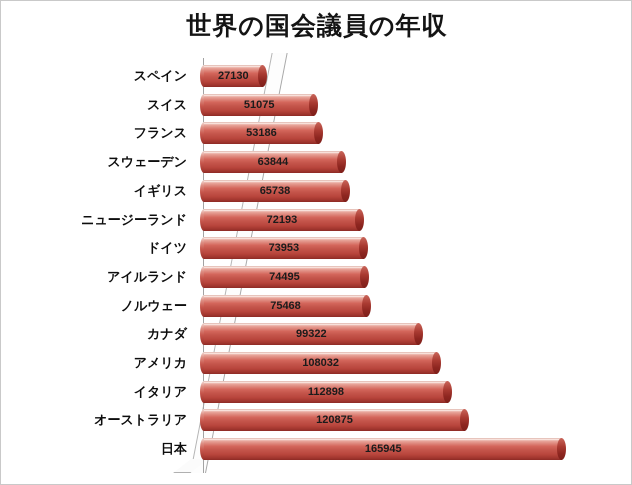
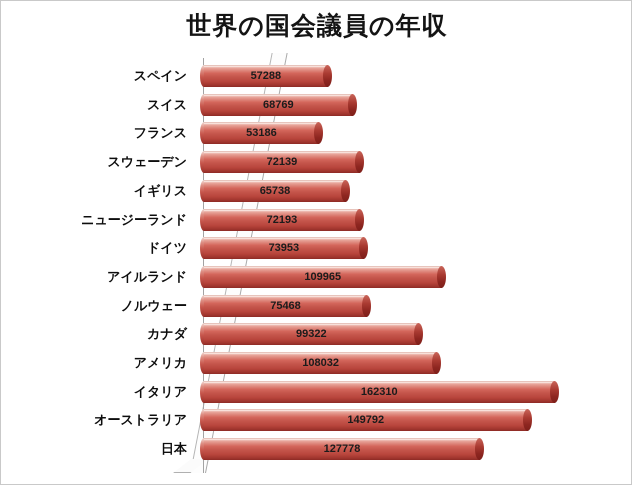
スペイン: 27130 -> 57288
スイス: 51075 -> 68769
スウェーデン: 63844 -> 72139
アイルランド: 74495 -> 109965
イタリア: 112898 -> 162310
オーストラリア: 120875 -> 149792
日本: 165945 -> 127778
